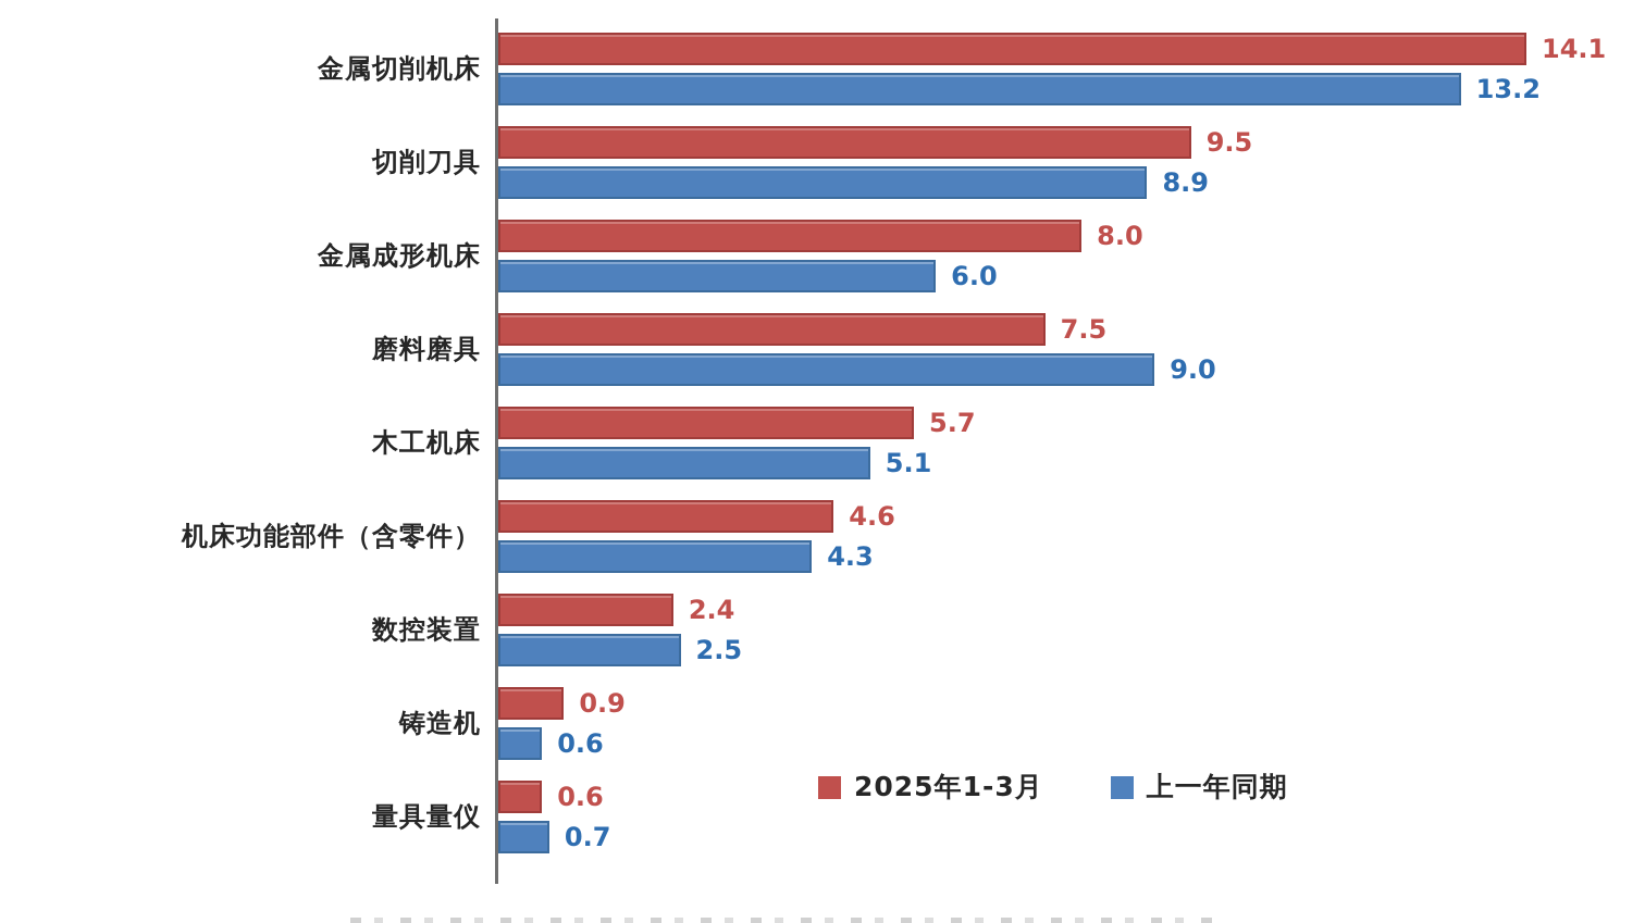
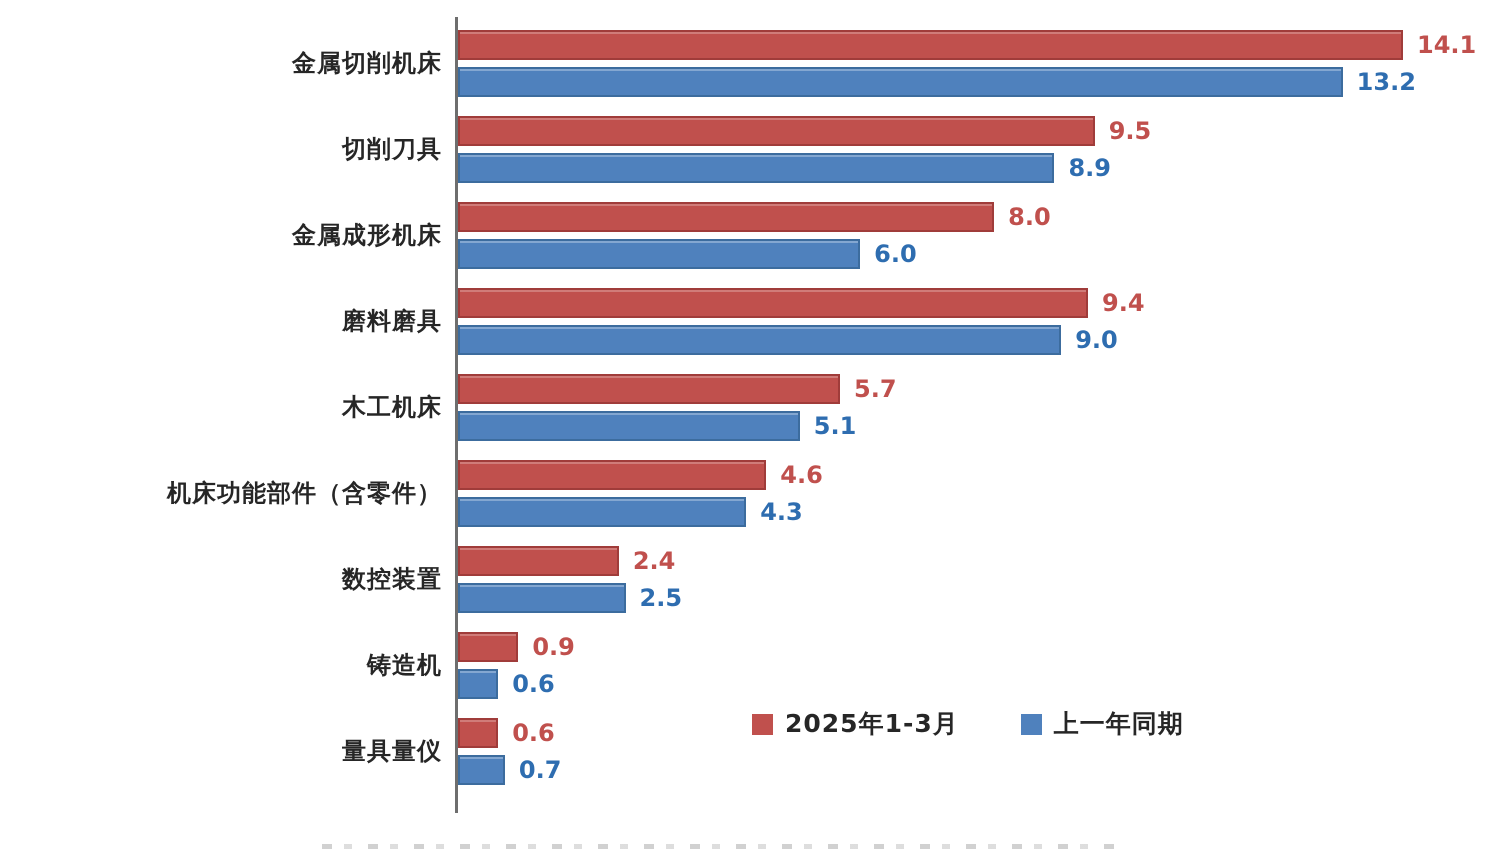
2025年1-3月/磨料磨具: 7.5 -> 9.4
